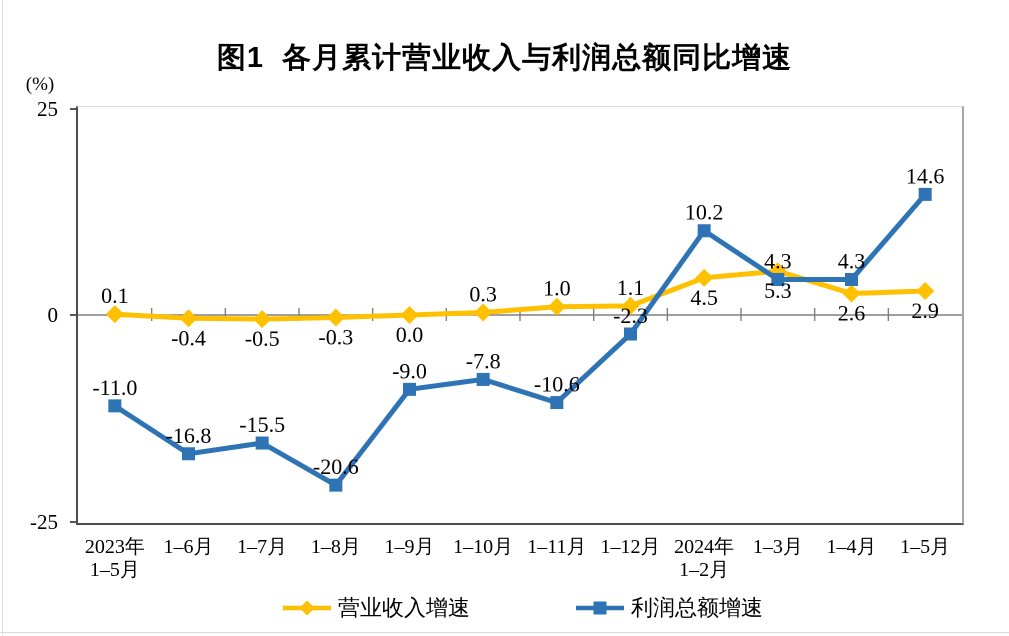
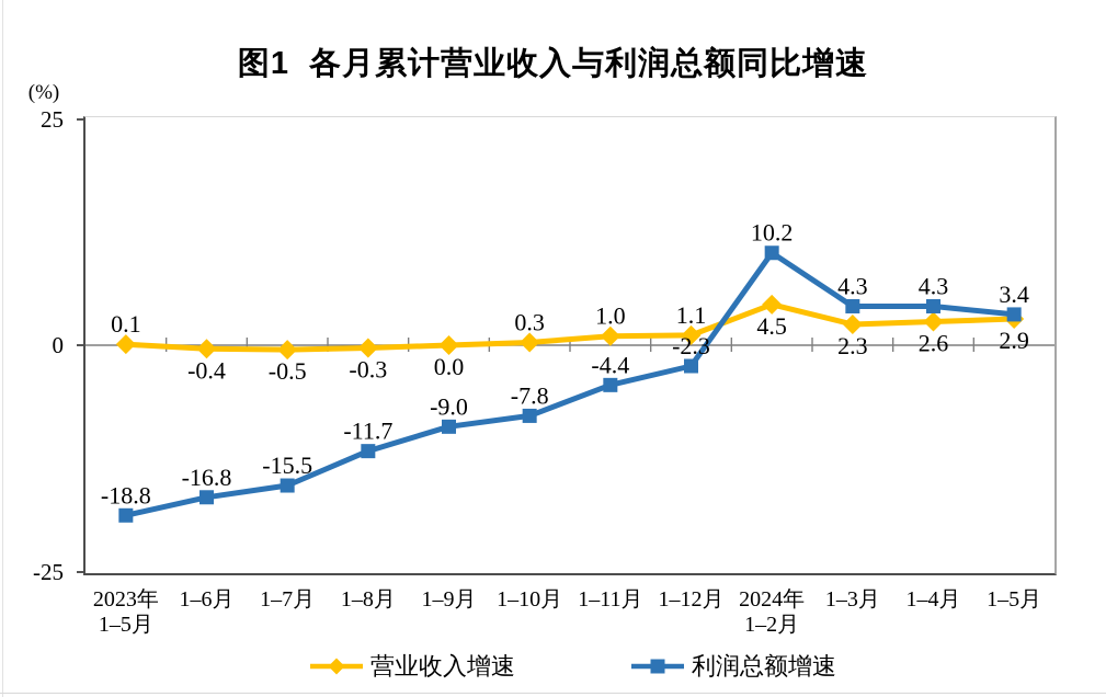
利润总额增速/2023年 1–5月: -11.0 -> -18.8
利润总额增速/1–8月: -20.6 -> -11.7
利润总额增速/1–11月: -10.6 -> -4.4
营业收入增速/1–3月: 5.3 -> 2.3
利润总额增速/1–5月: 14.6 -> 3.4
